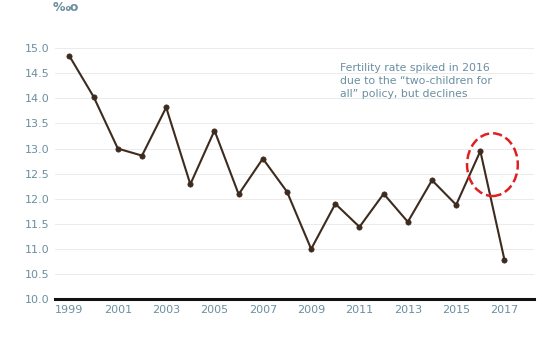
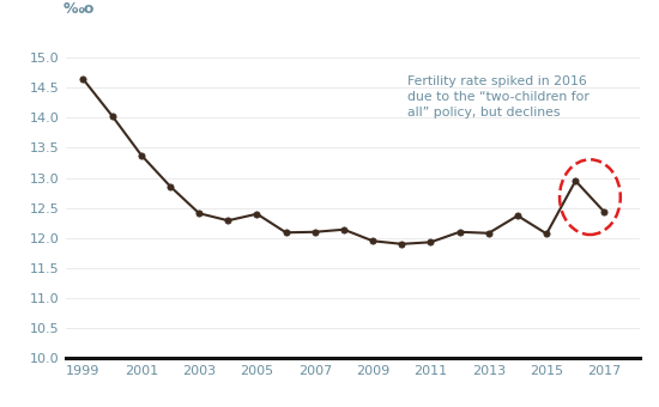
1999: 14.84 -> 14.64
2001: 13.00 -> 13.38
2003: 13.82 -> 12.41
2005: 13.36 -> 12.40
2007: 12.80 -> 12.10
2009: 11.00 -> 11.95
2011: 11.44 -> 11.93
2013: 11.54 -> 12.08
2015: 11.88 -> 12.07
2017: 10.78 -> 12.43
